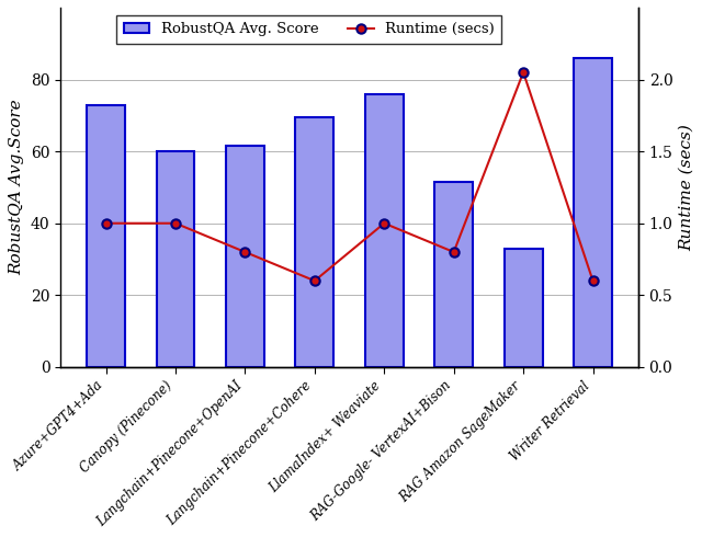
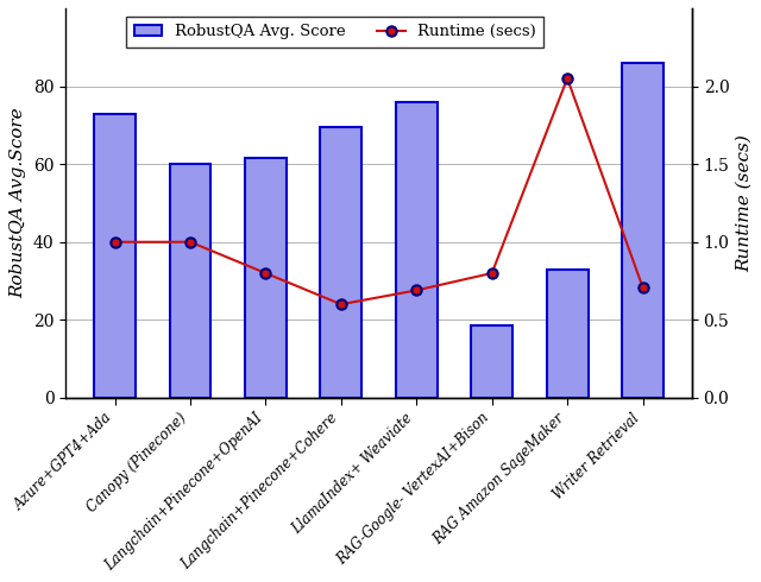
Runtime (secs)/LlamaIndex+ Weaviate: 1.00 -> 0.69
RobustQA Avg. Score/RAG-Google- VertexAI+Bison: 51.5 -> 18.5
Runtime (secs)/Writer Retrieval: 0.60 -> 0.71
